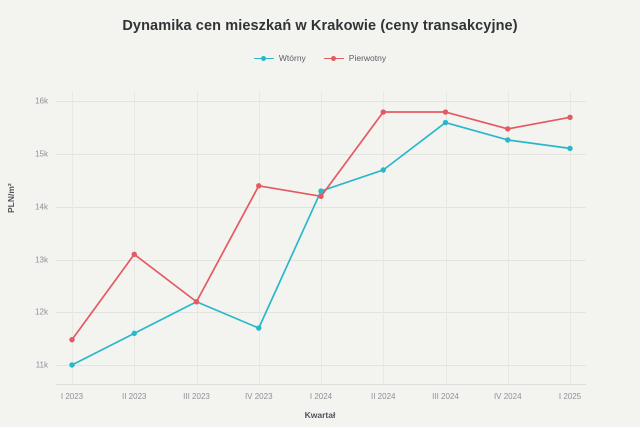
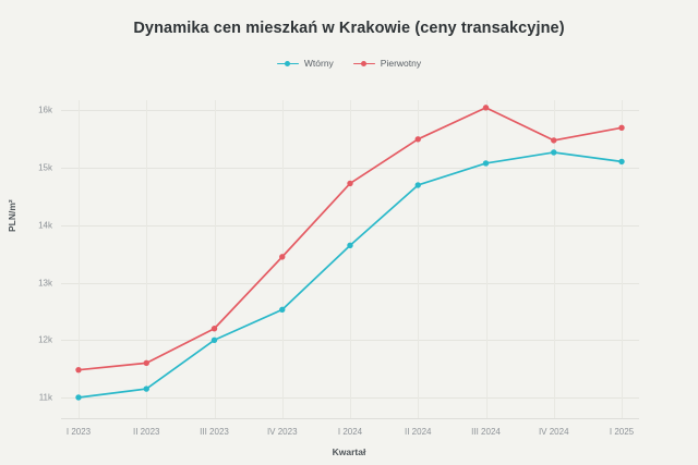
Wtórny/II 2023: 11.6k -> 11.2k
Pierwotny/II 2023: 13.1k -> 11.6k
Wtórny/III 2023: 12.2k -> 12.0k
Wtórny/IV 2023: 11.7k -> 12.5k
Pierwotny/IV 2023: 14.4k -> 13.4k
Wtórny/I 2024: 14.3k -> 13.6k
Pierwotny/I 2024: 14.2k -> 14.7k
Pierwotny/II 2024: 15.8k -> 15.5k
Wtórny/III 2024: 15.6k -> 15.1k
Pierwotny/III 2024: 15.8k -> 16.0k
